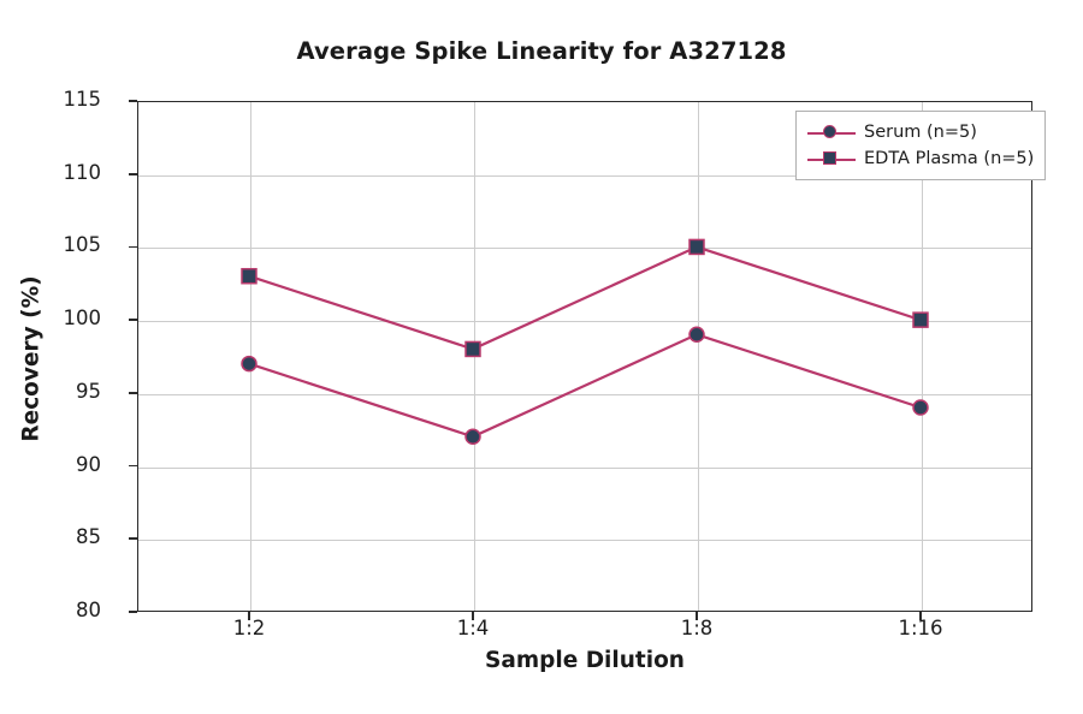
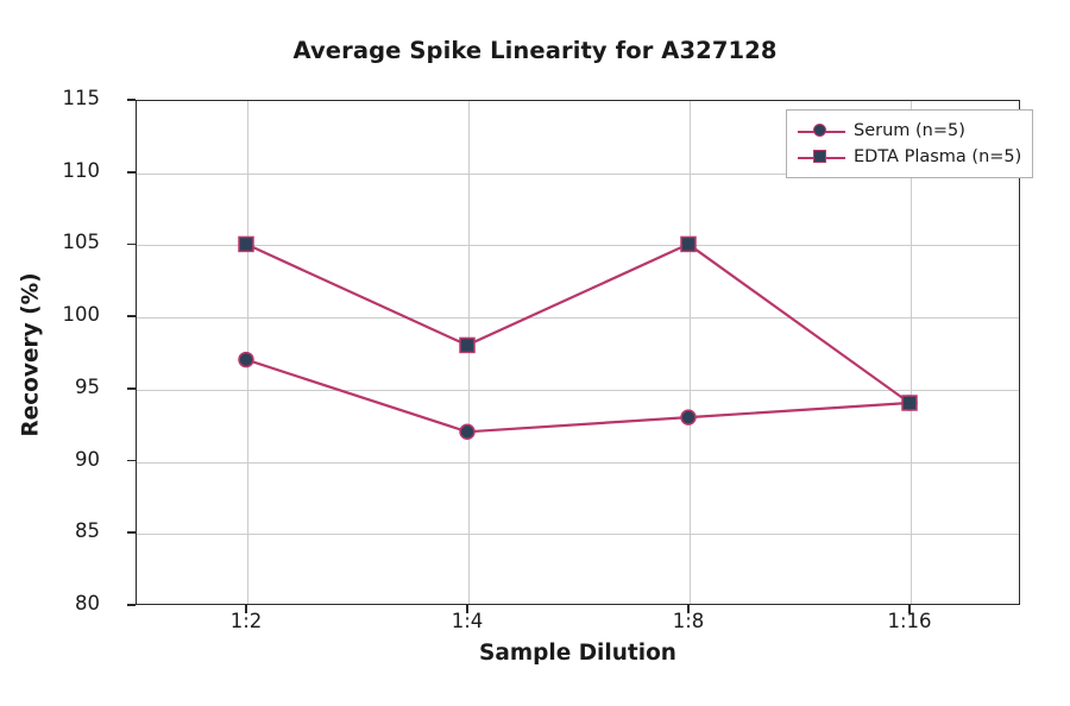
EDTA Plasma (n=5)/1:2: 103 -> 105
Serum (n=5)/1:8: 99 -> 93
EDTA Plasma (n=5)/1:16: 100 -> 94
